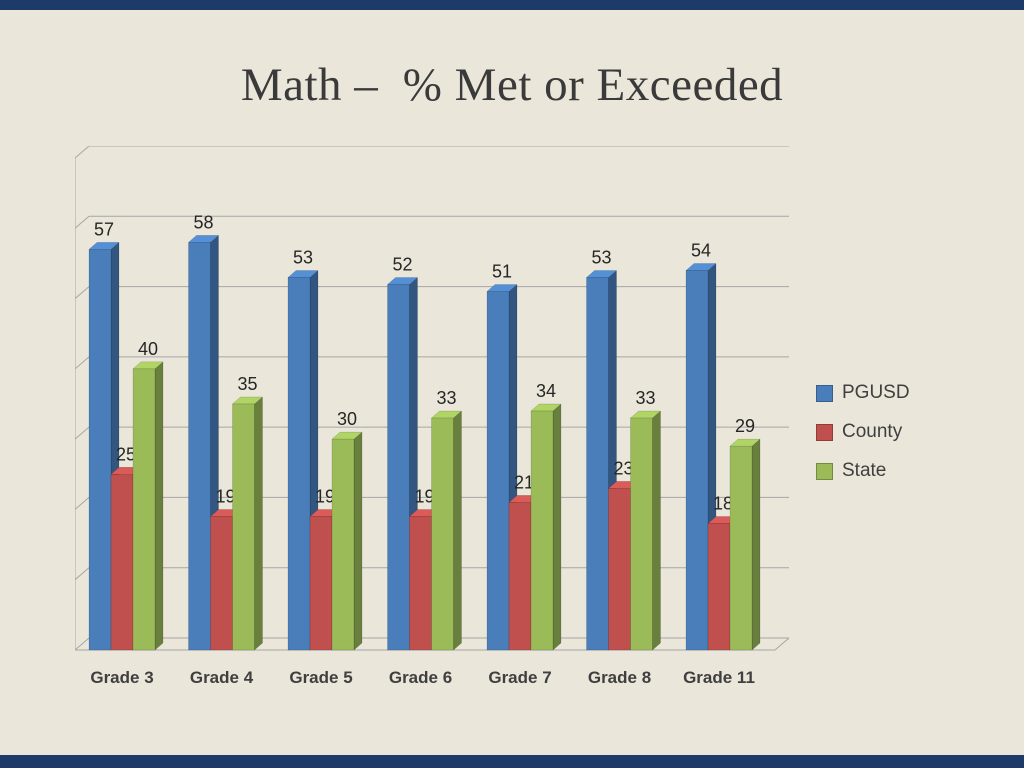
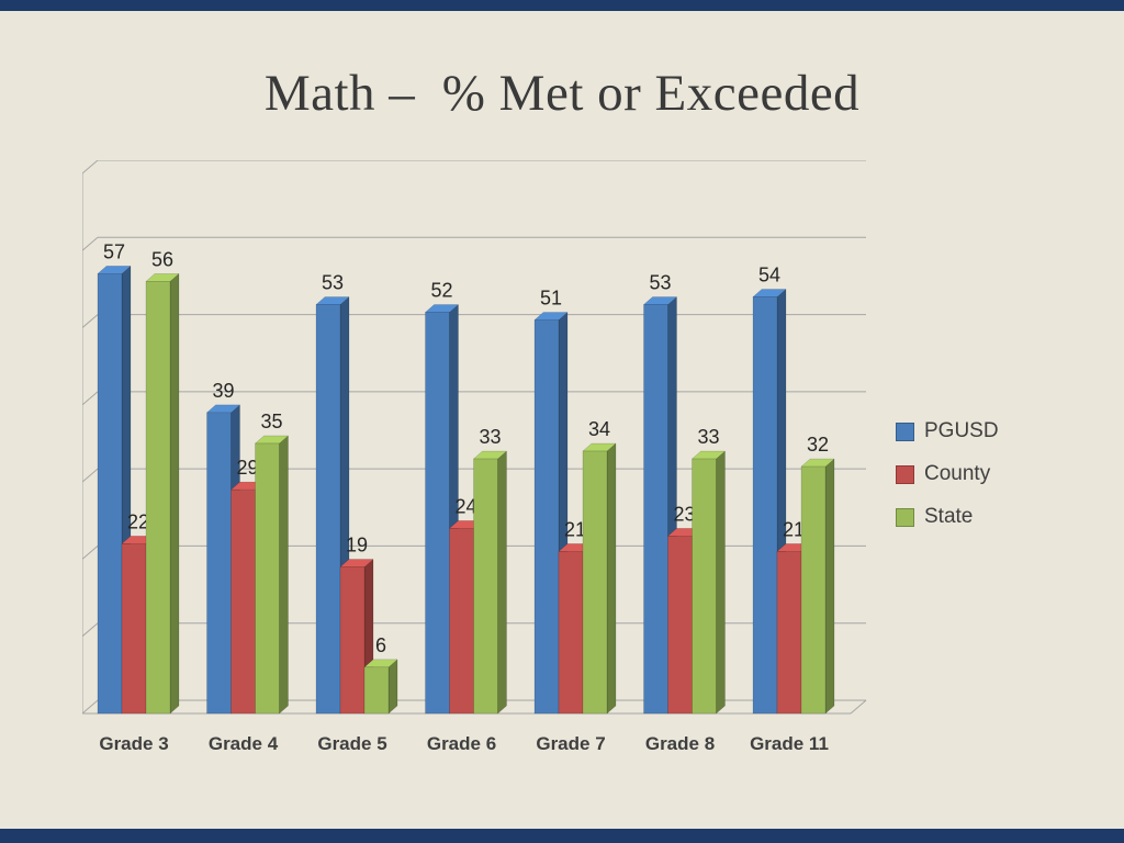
County/Grade 3: 25 -> 22
State/Grade 3: 40 -> 56
PGUSD/Grade 4: 58 -> 39
County/Grade 4: 19 -> 29
State/Grade 5: 30 -> 6
County/Grade 6: 19 -> 24
County/Grade 11: 18 -> 21
State/Grade 11: 29 -> 32
